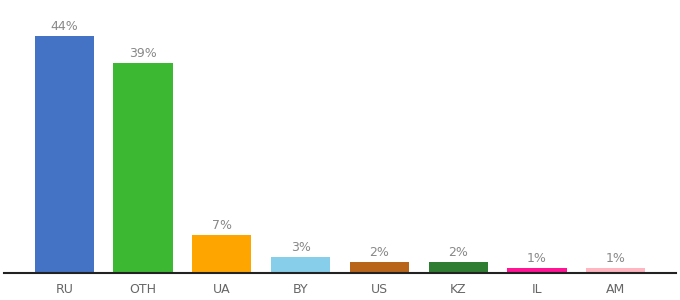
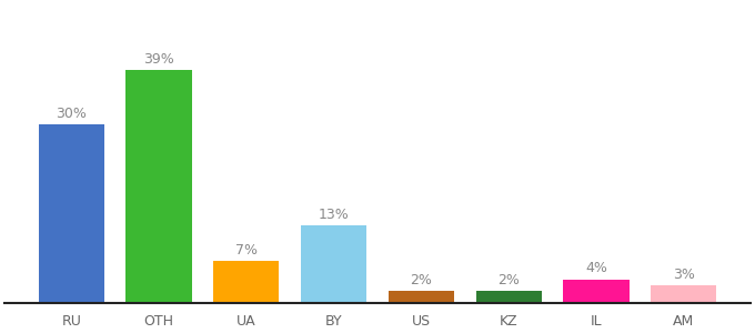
RU: 44% -> 30%
BY: 3% -> 13%
IL: 1% -> 4%
AM: 1% -> 3%
